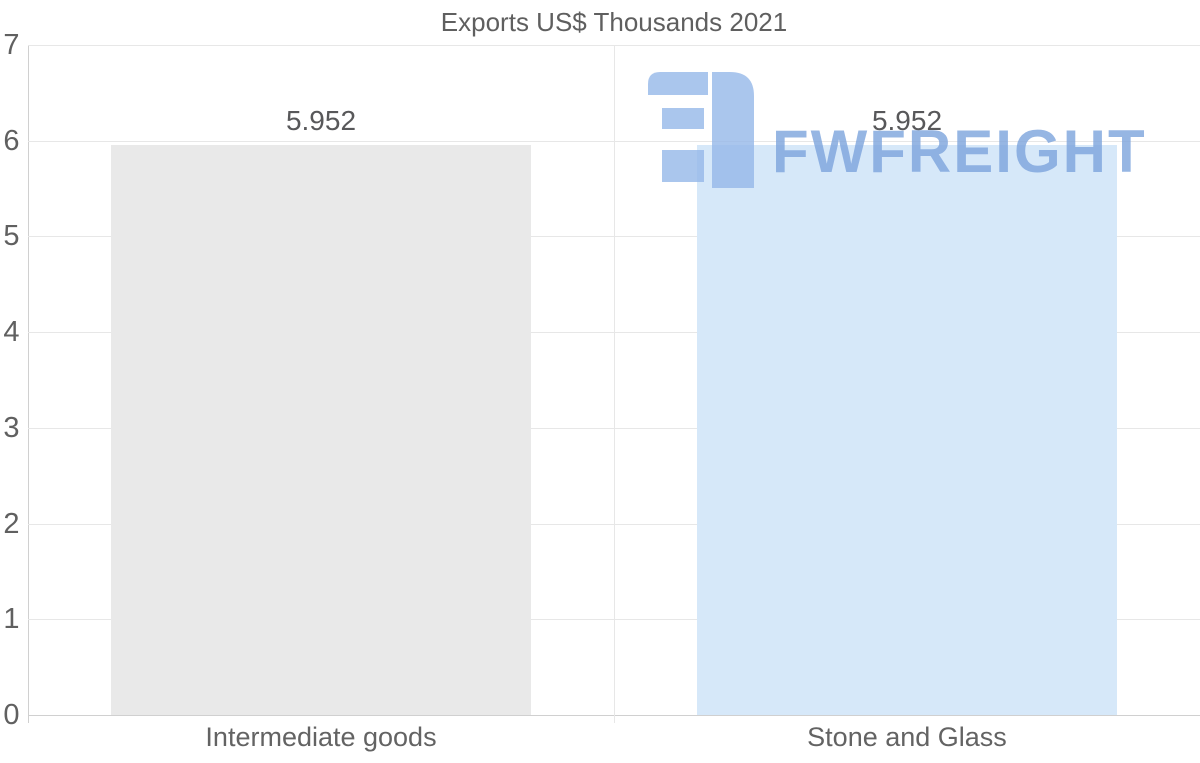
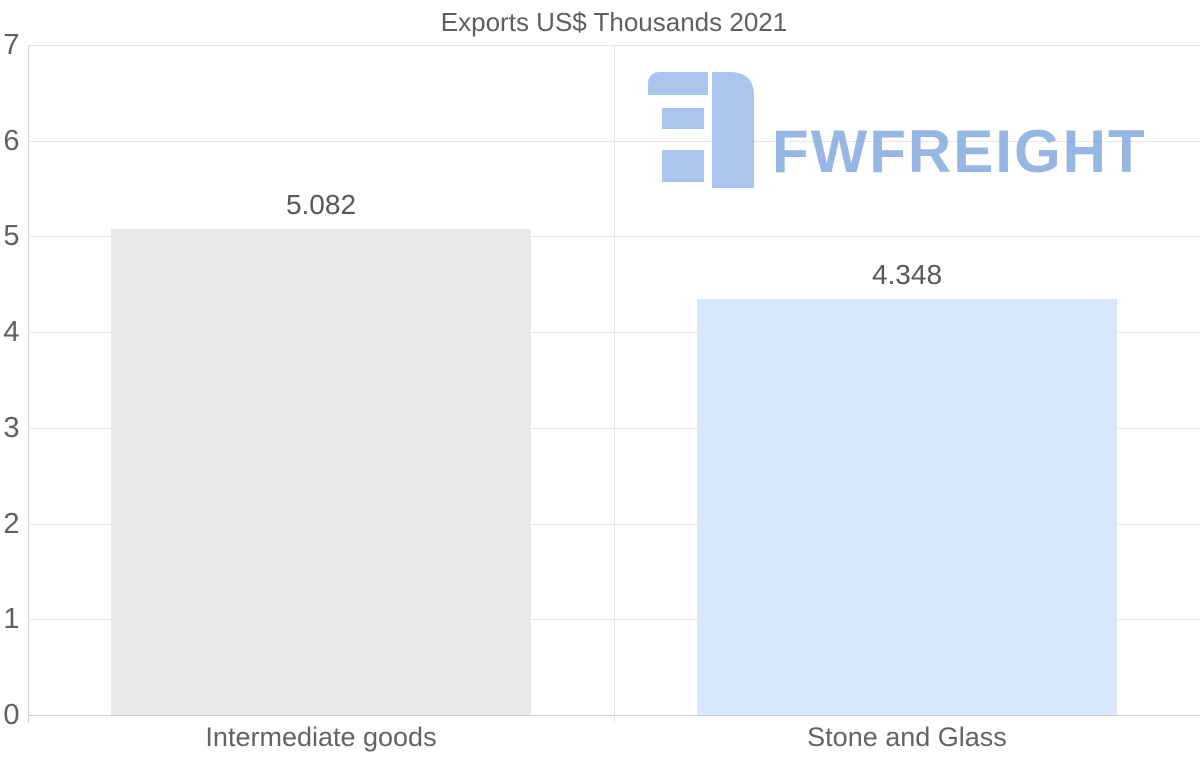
Intermediate goods: 5.952 -> 5.082
Stone and Glass: 5.952 -> 4.348
